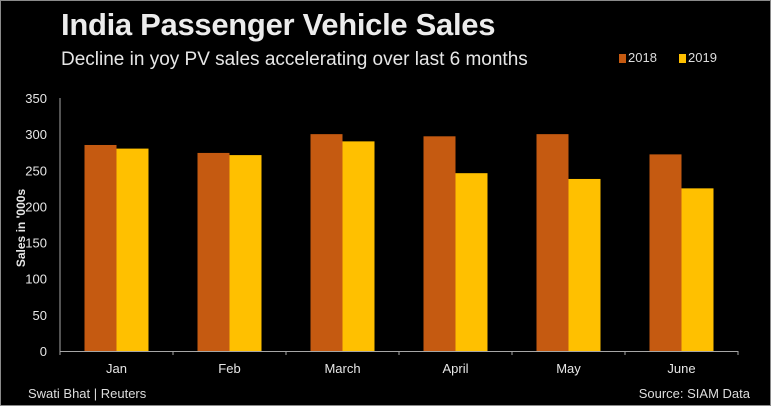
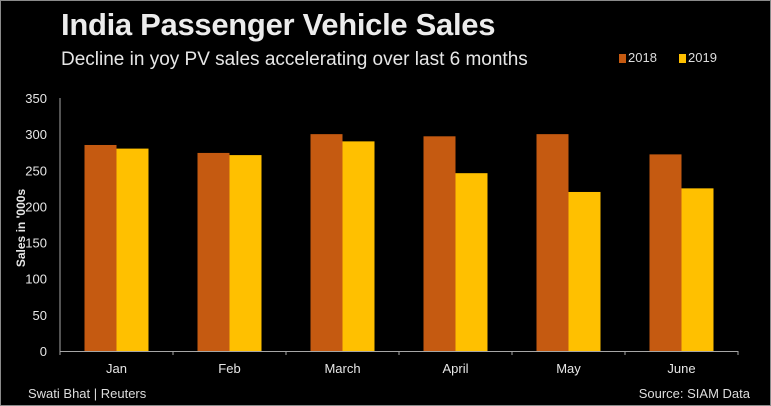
2019/May: 240 -> 220
